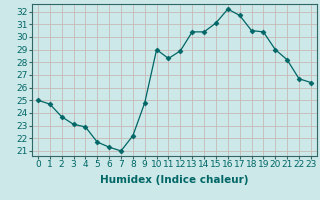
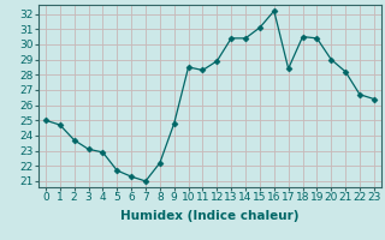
10: 29.0 -> 28.5
17: 31.7 -> 28.4
